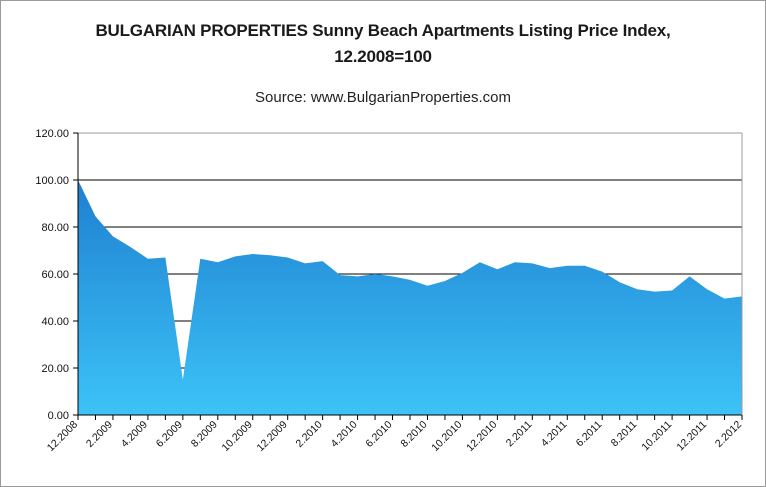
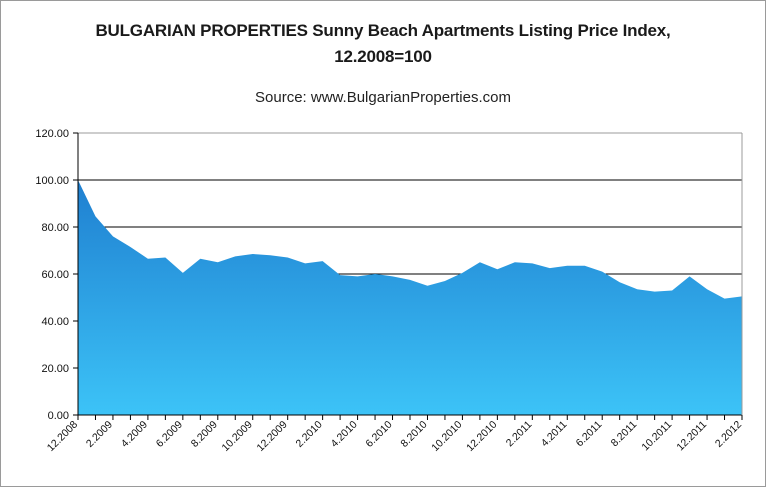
6.2009: 15 -> 60
